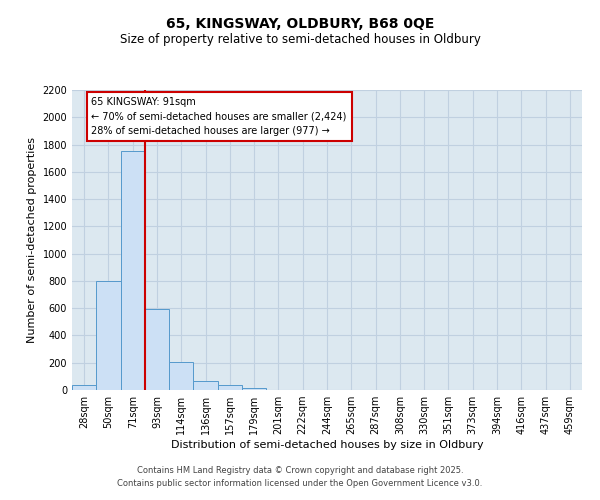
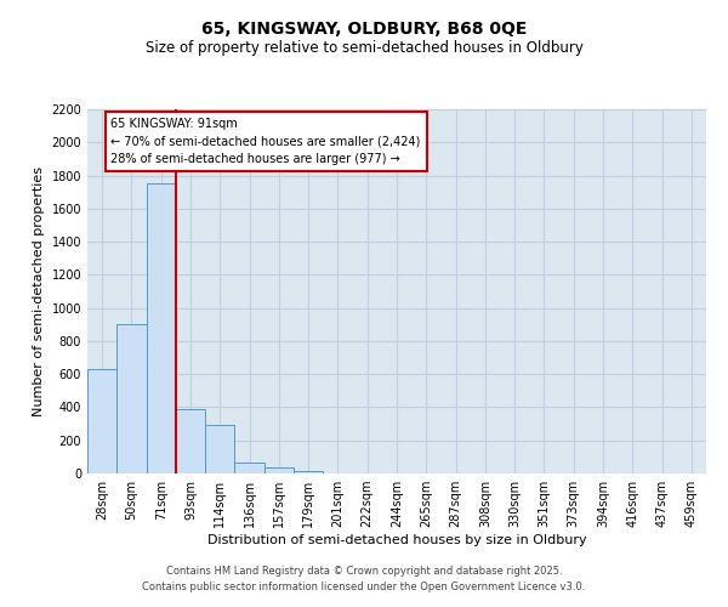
28sqm: 40 -> 630
50sqm: 800 -> 900
93sqm: 600 -> 390
114sqm: 200 -> 290
